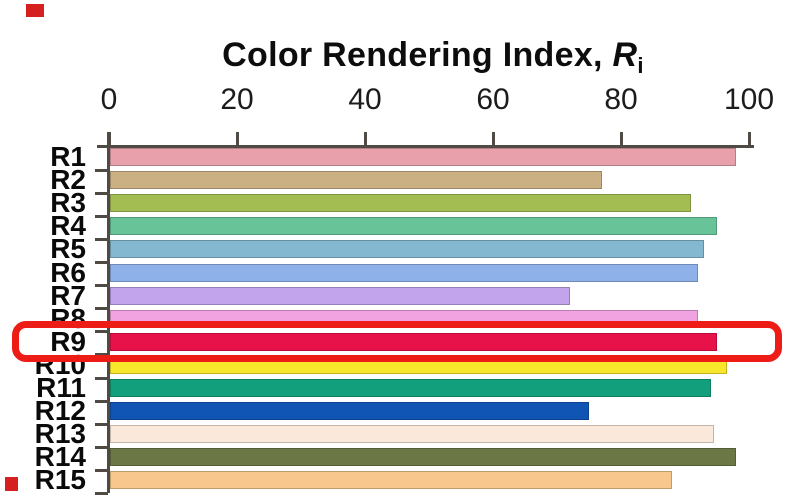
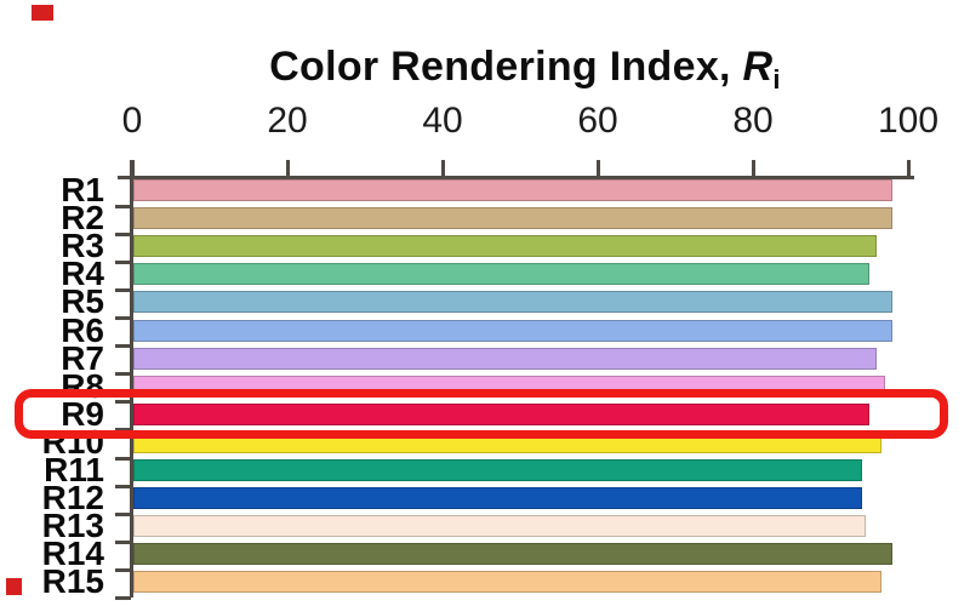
R2: 77 -> 98
R3: 91 -> 96
R5: 93 -> 98
R6: 92 -> 98
R7: 72 -> 96
R8: 92 -> 97
R12: 75 -> 94
R15: 88 -> 96
